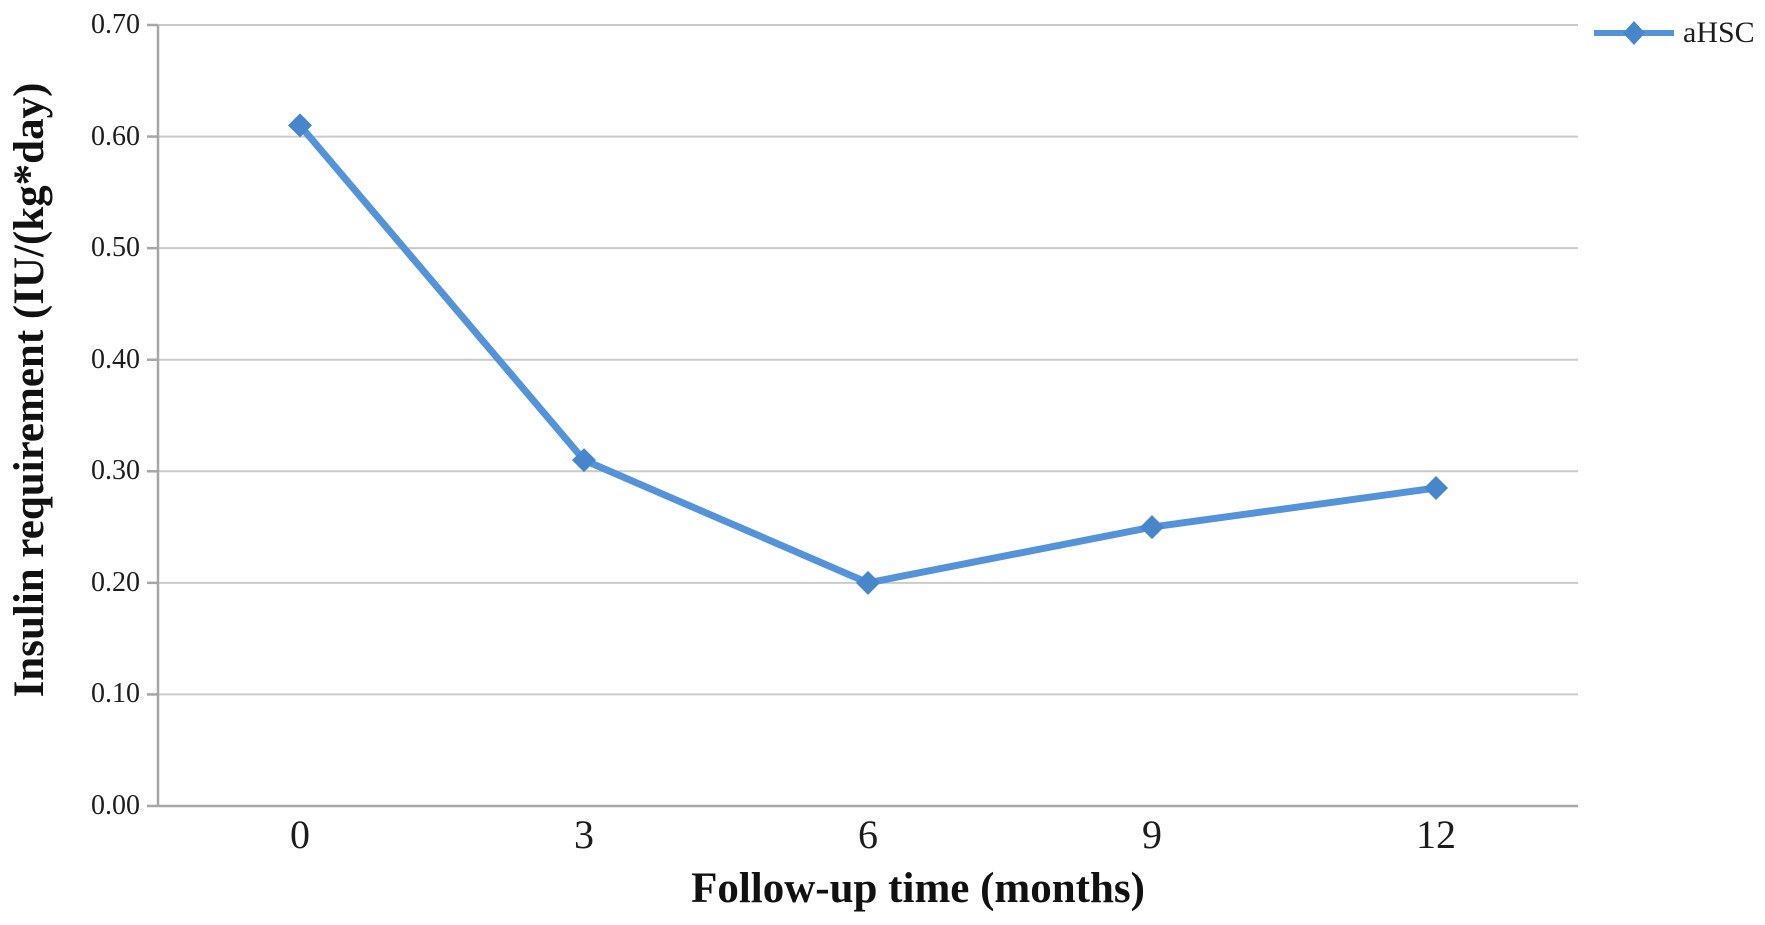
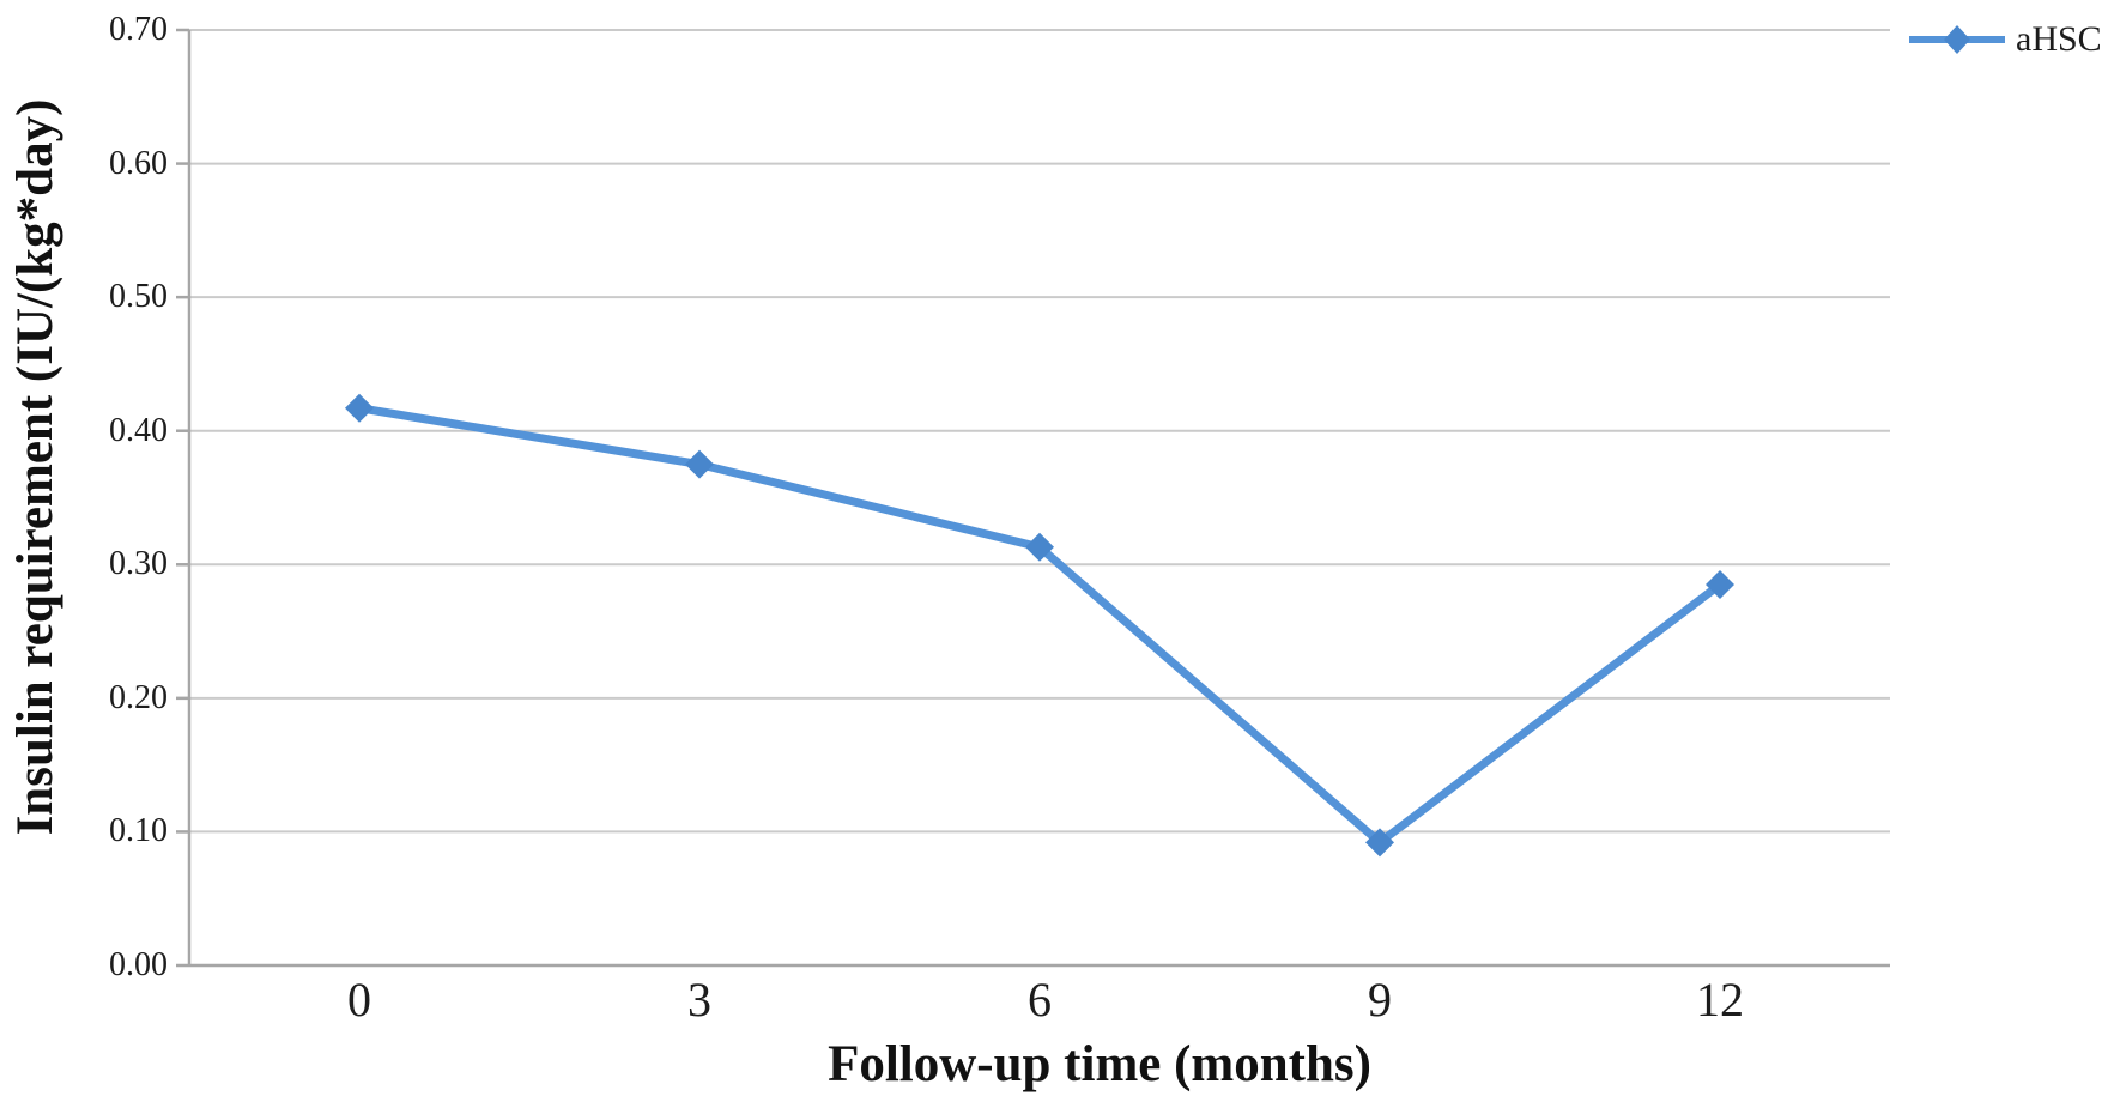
0: 0.610 -> 0.417
3: 0.310 -> 0.375
6: 0.200 -> 0.313
9: 0.250 -> 0.092
